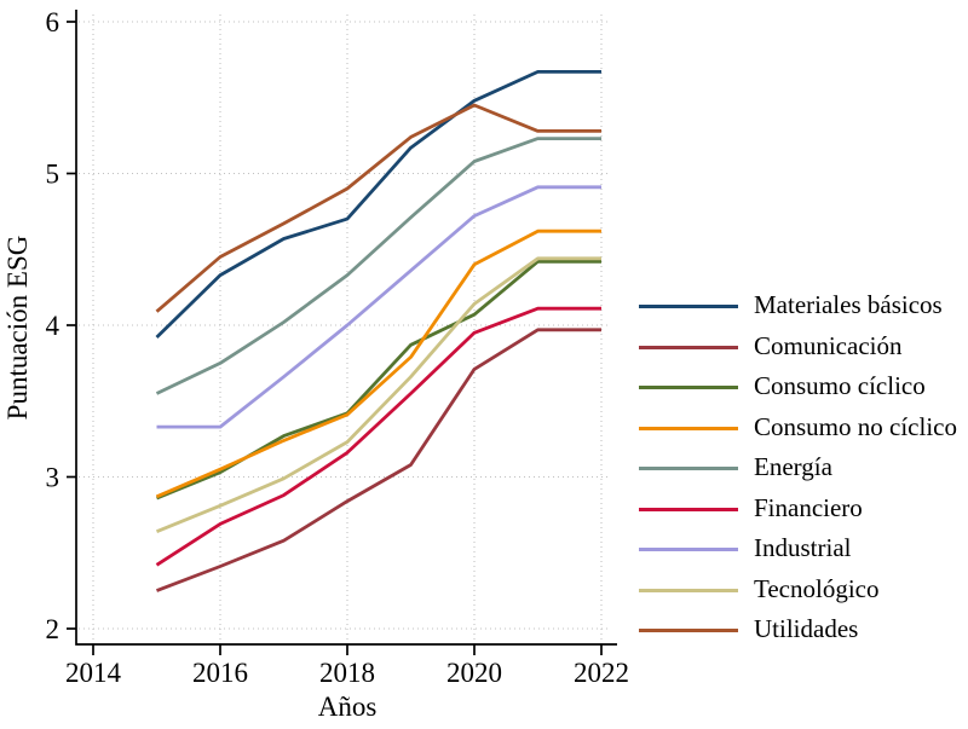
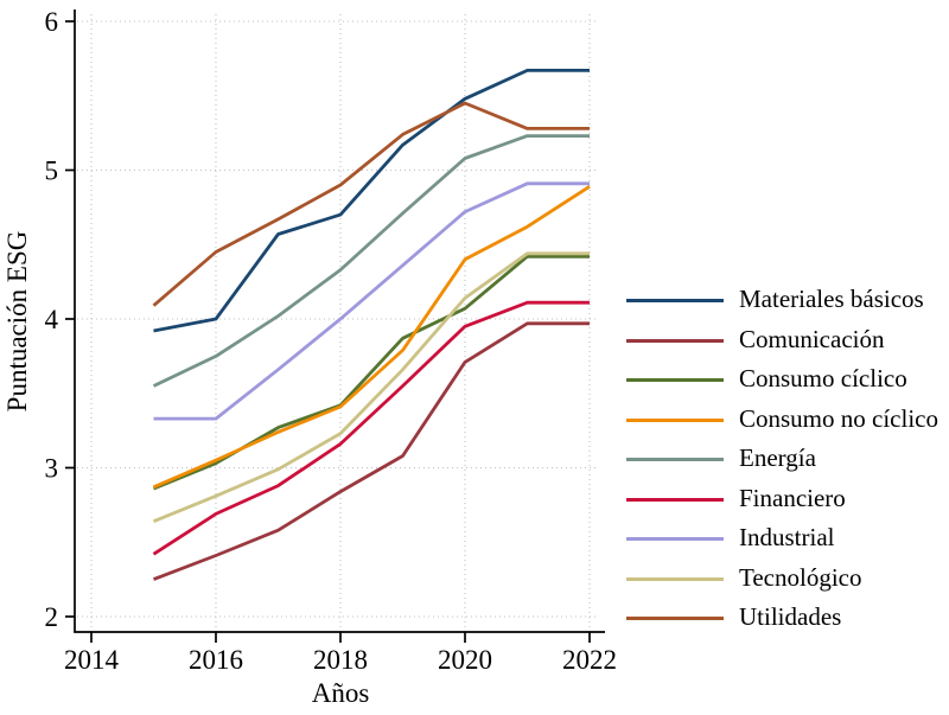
Materiales básicos/2016: 4.33 -> 4.00
Consumo no cíclico/2022: 4.62 -> 4.89
